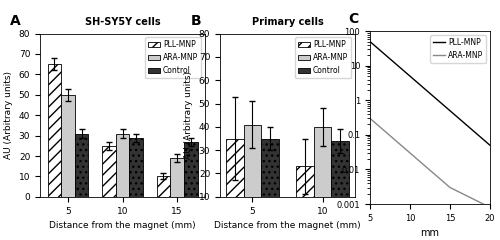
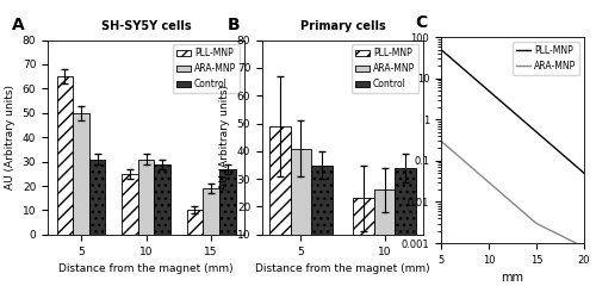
Primary cells/PLL-MNP/5: 35 -> 49
Primary cells/ARA-MNP/10: 40 -> 26
